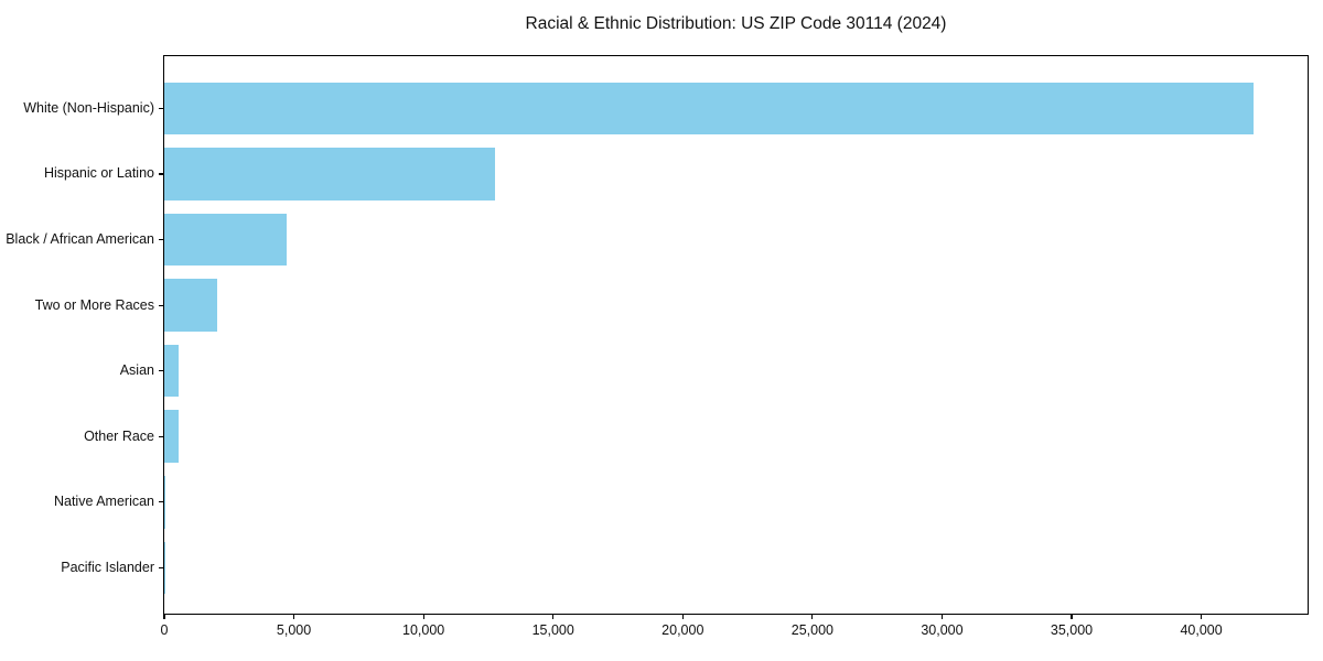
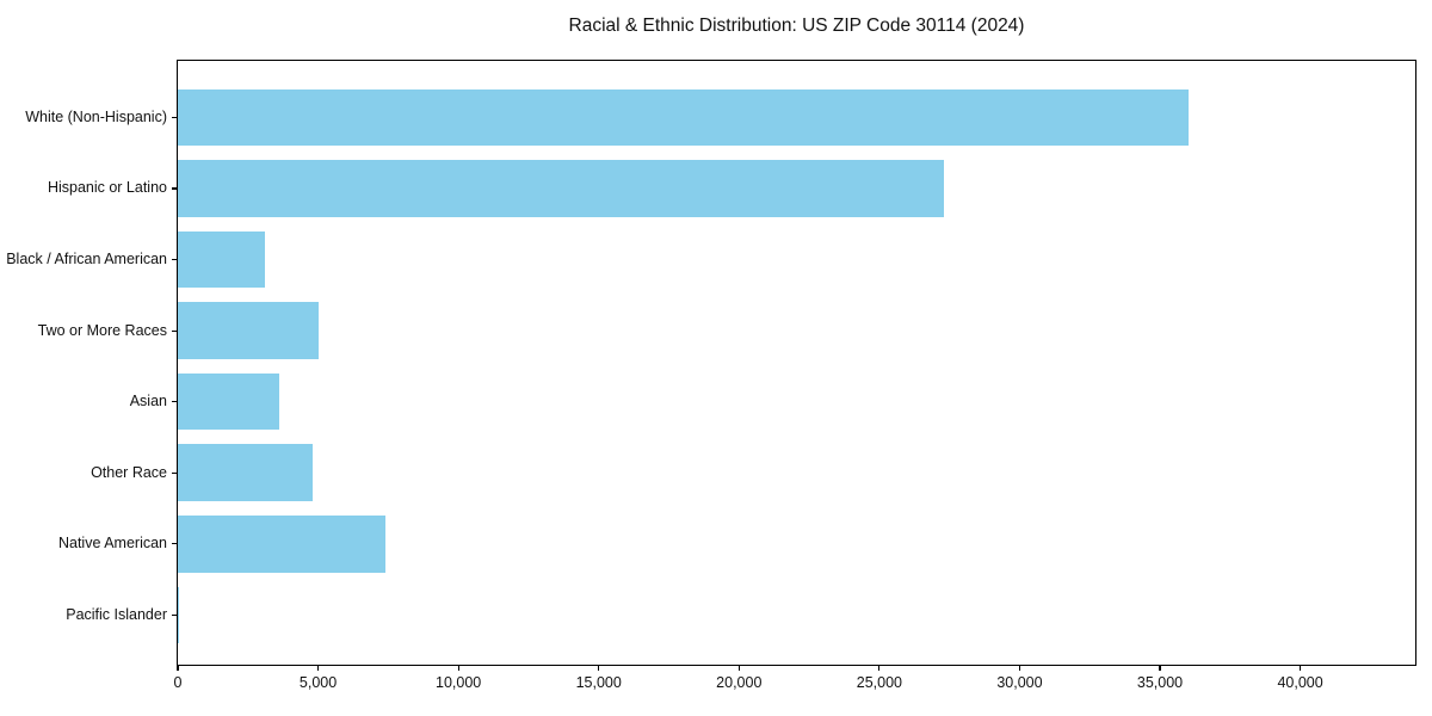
White (Non-Hispanic): 42000 -> 36000
Hispanic or Latino: 12800 -> 27300
Black / African American: 4700 -> 3100
Two or More Races: 2000 -> 5000
Asian: 600 -> 3600
Other Race: 600 -> 4800
Native American: 100 -> 7400
